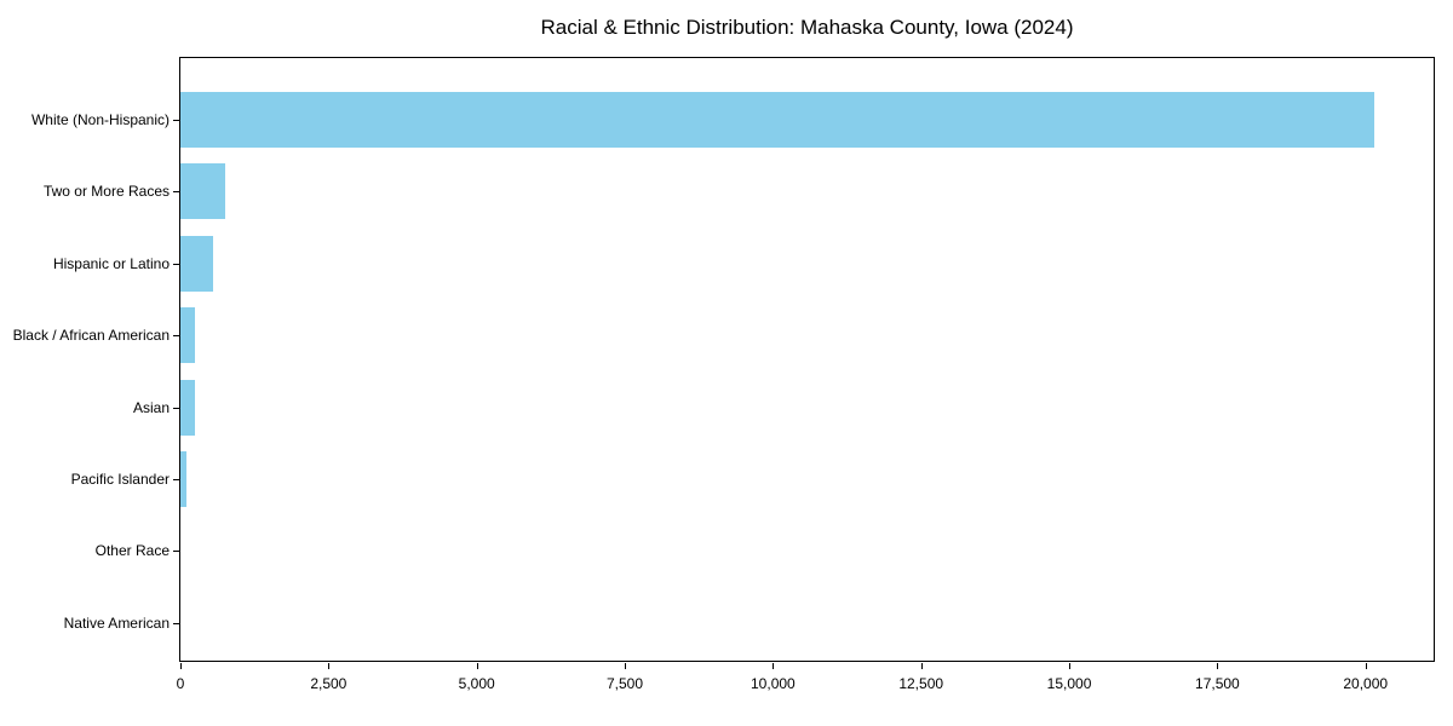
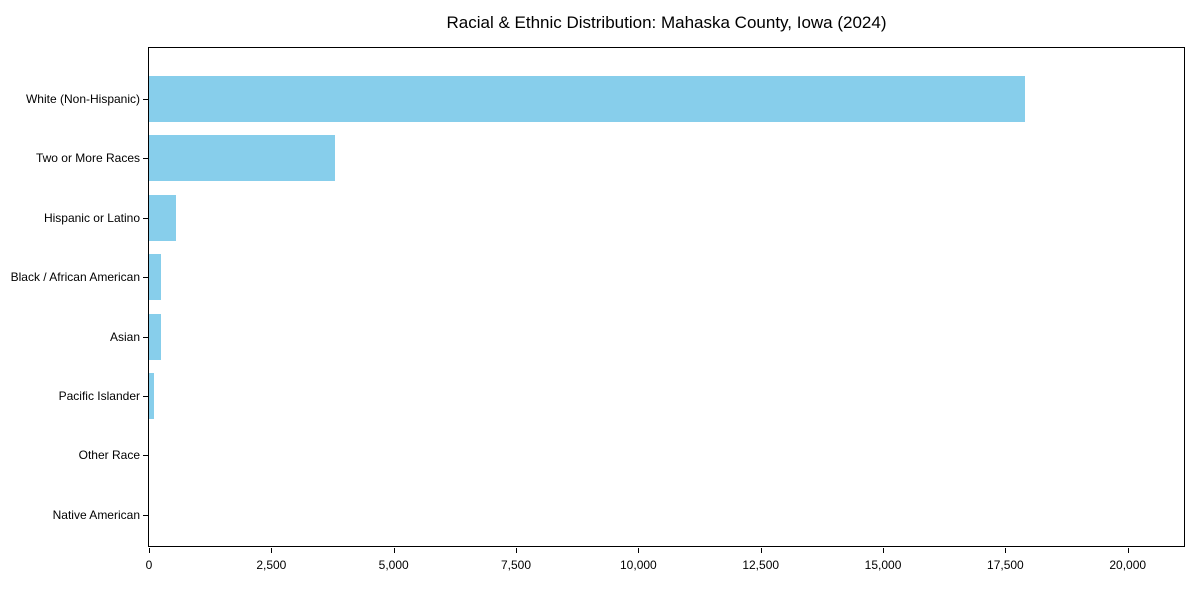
White (Non-Hispanic): 20200 -> 17900
Two or More Races: 800 -> 3800
